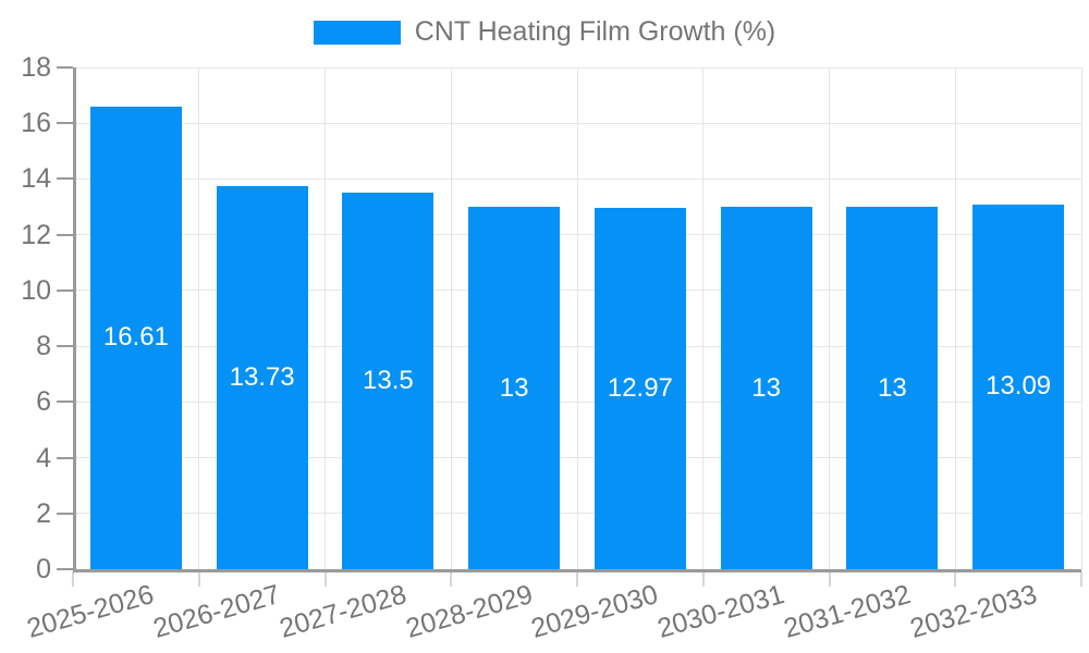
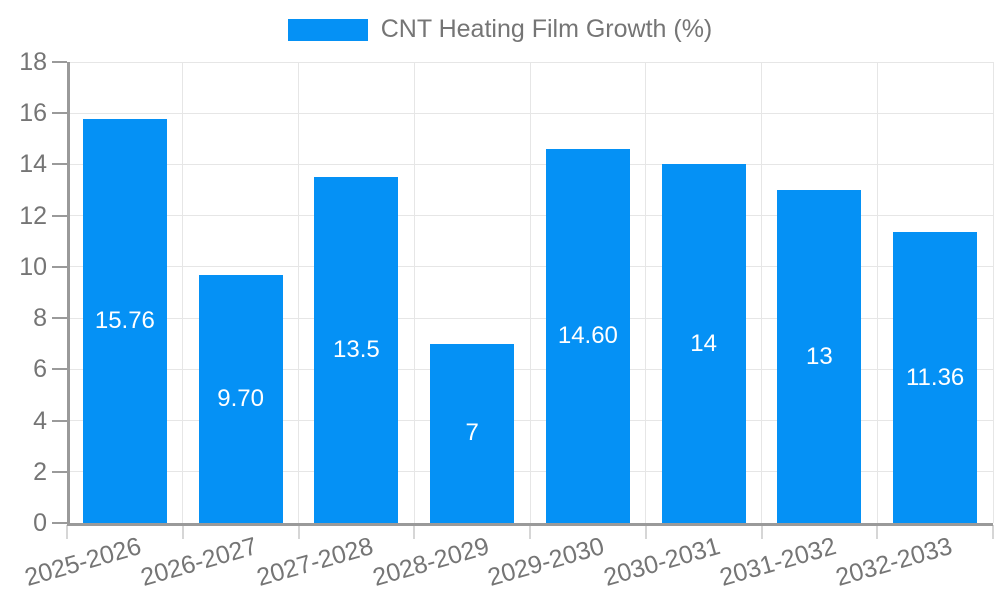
2025-2026: 16.61 -> 15.76
2026-2027: 13.73 -> 9.70
2028-2029: 13 -> 7
2029-2030: 12.97 -> 14.60
2030-2031: 13 -> 14
2032-2033: 13.09 -> 11.36
